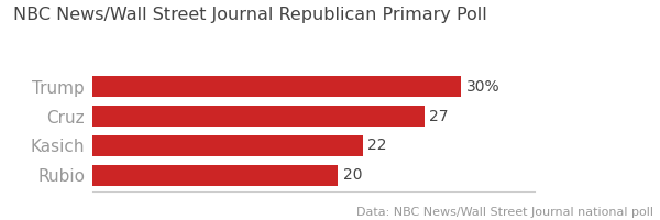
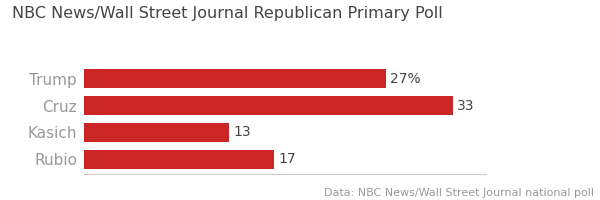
Trump: 30% -> 27%
Cruz: 27 -> 33
Kasich: 22 -> 13
Rubio: 20 -> 17
